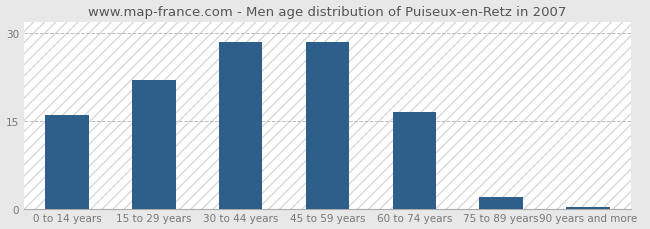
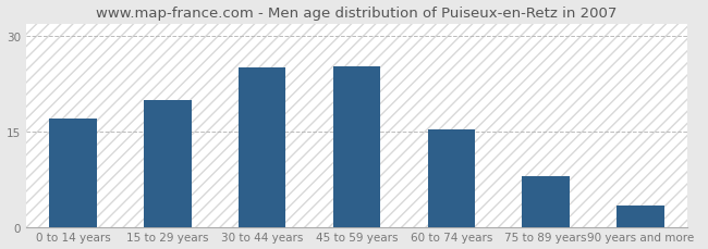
0 to 14 years: 16.0 -> 17.0
15 to 29 years: 22.0 -> 20.0
30 to 44 years: 28.5 -> 25.0
45 to 59 years: 28.5 -> 25.2
60 to 74 years: 16.5 -> 15.4
75 to 89 years: 2.0 -> 8.0
90 years and more: 0.3 -> 3.4
